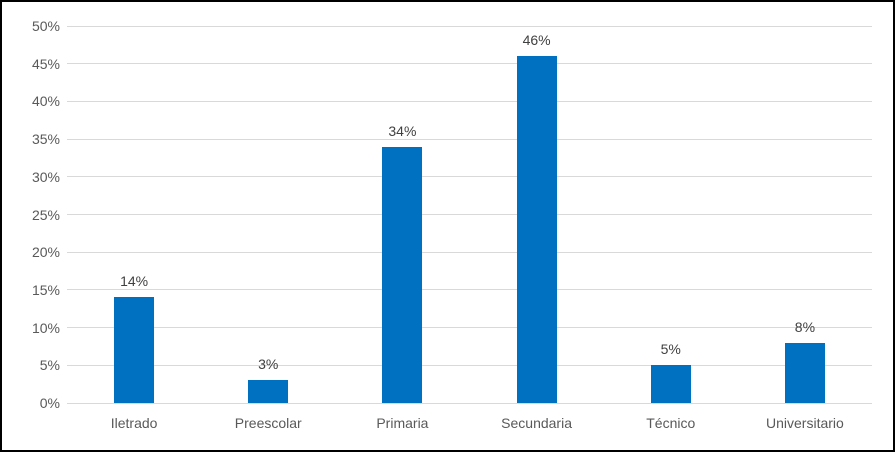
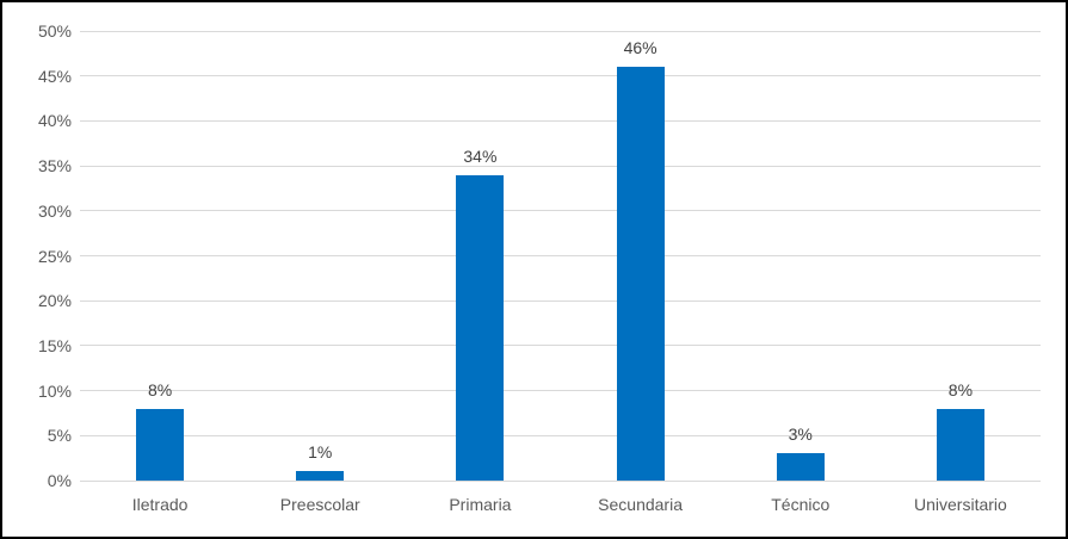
Iletrado: 14% -> 8%
Preescolar: 3% -> 1%
Técnico: 5% -> 3%
